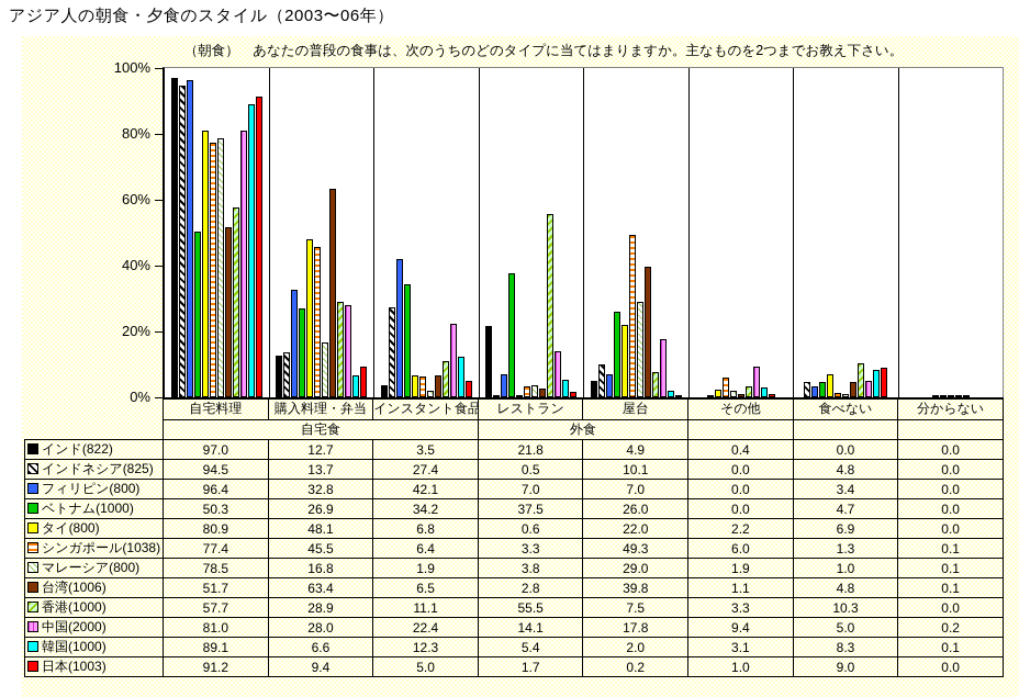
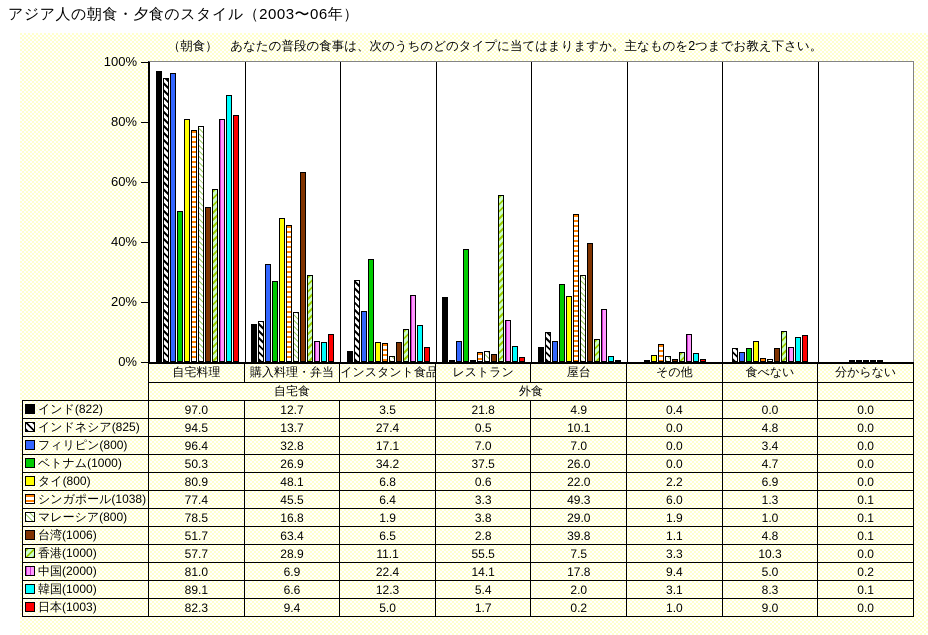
日本(1003)/自宅料理: 91.2 -> 82.3
中国(2000)/購入料理・弁当: 28.0 -> 6.9
フィリピン(800)/インスタント食品: 42.1 -> 17.1
